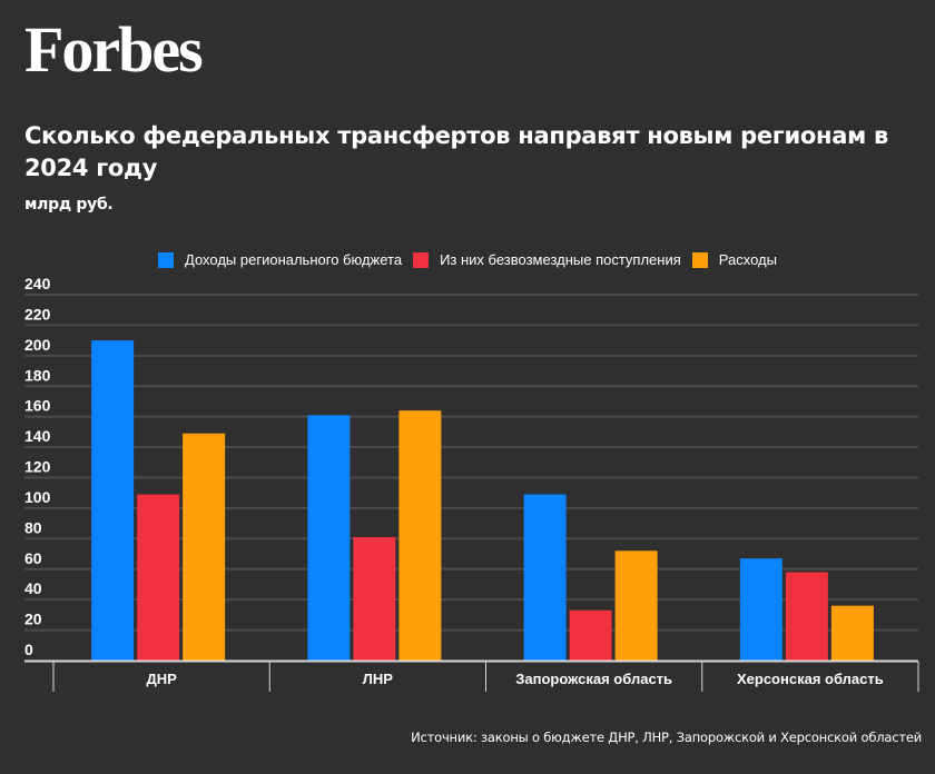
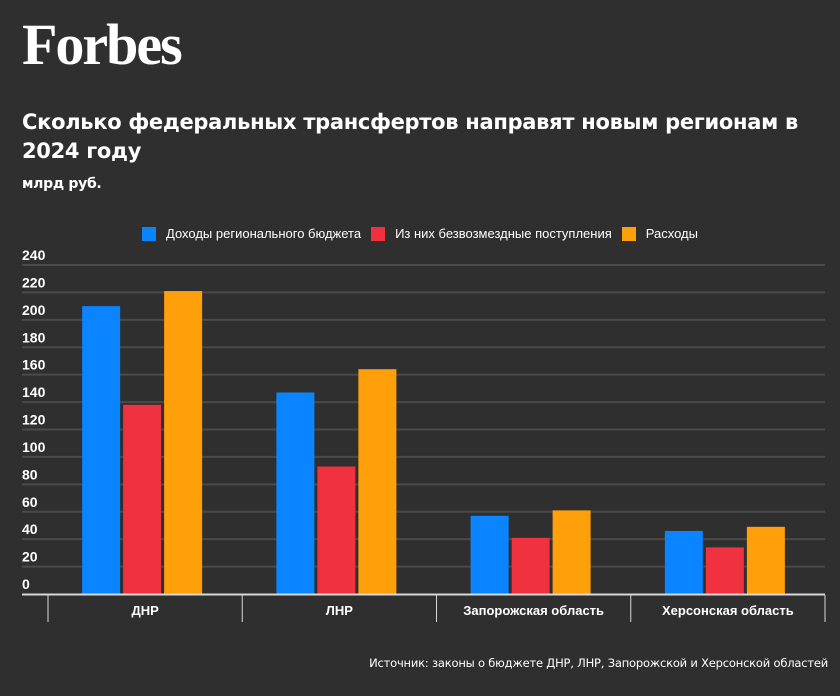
Из них безвозмездные поступления/ДНР: 109 -> 138
Расходы/ДНР: 149 -> 221
Доходы регионального бюджета/ЛНР: 161 -> 147
Из них безвозмездные поступления/ЛНР: 81 -> 93
Доходы регионального бюджета/Запорожская область: 109 -> 57
Из них безвозмездные поступления/Запорожская область: 33 -> 41
Расходы/Запорожская область: 72 -> 61
Доходы регионального бюджета/Херсонская область: 67 -> 46
Из них безвозмездные поступления/Херсонская область: 58 -> 34
Расходы/Херсонская область: 36 -> 49
